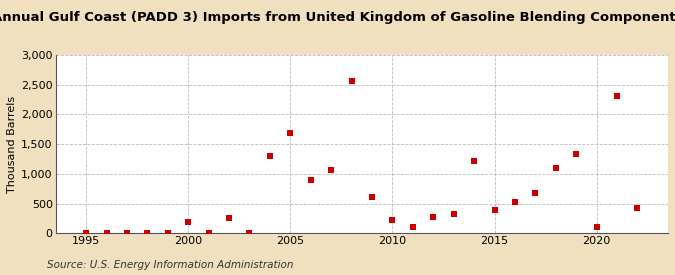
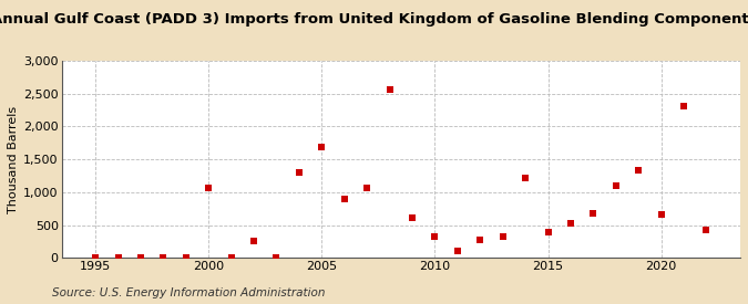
2000: 180 -> 1,060
2010: 220 -> 320
2020: 110 -> 660
